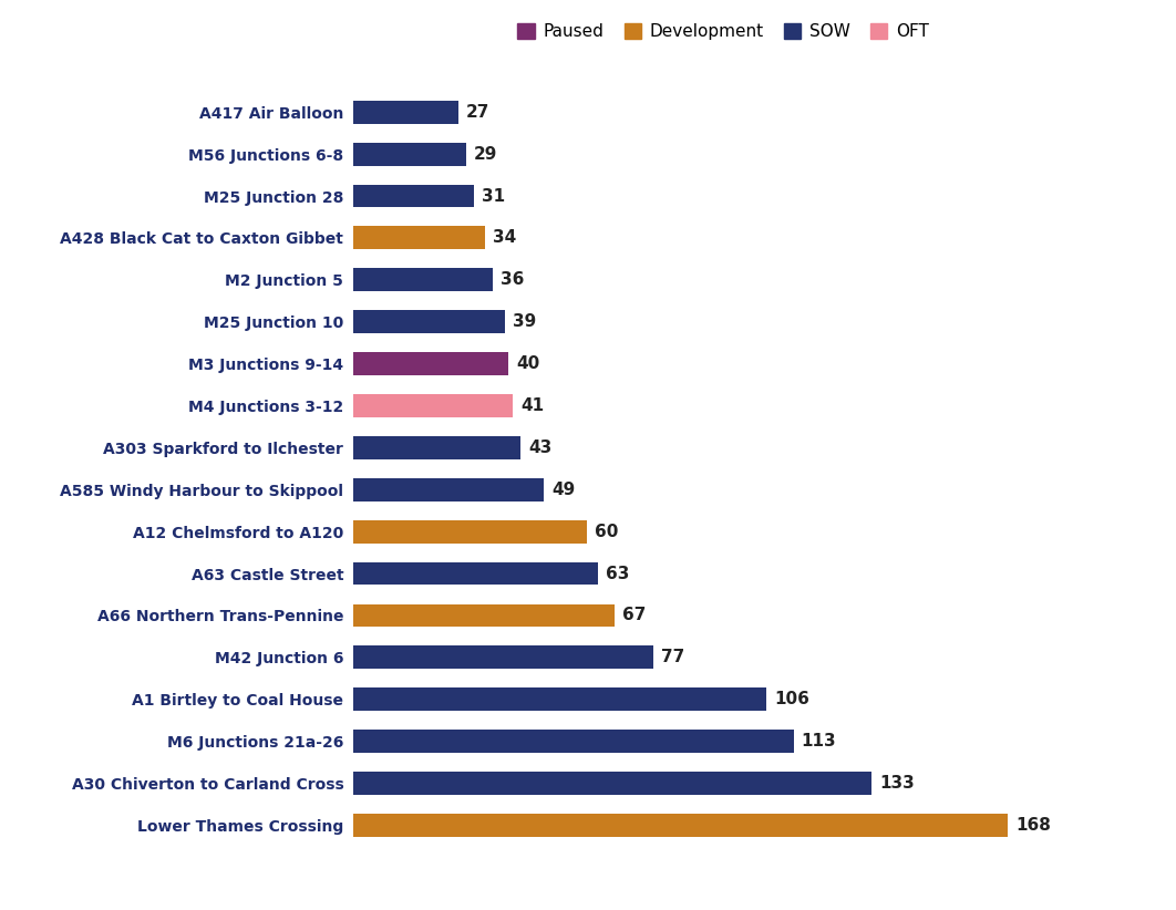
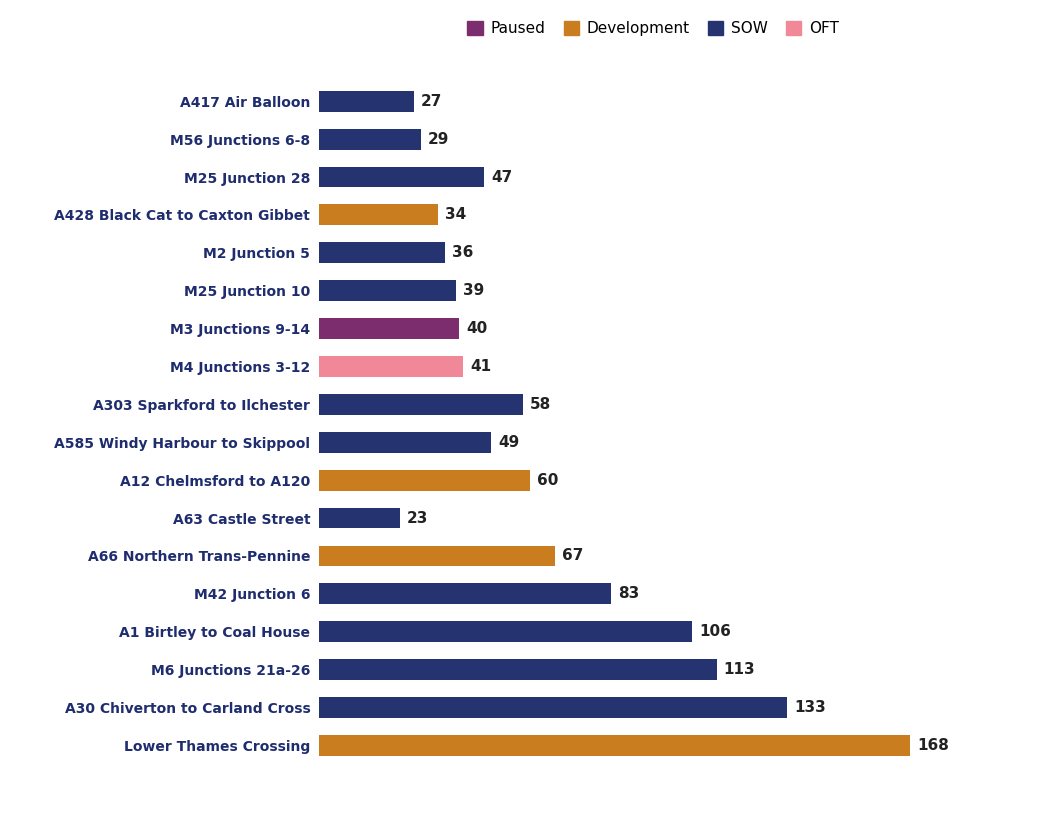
M25 Junction 28: 31 -> 47
A303 Sparkford to Ilchester: 43 -> 58
A63 Castle Street: 63 -> 23
M42 Junction 6: 77 -> 83
